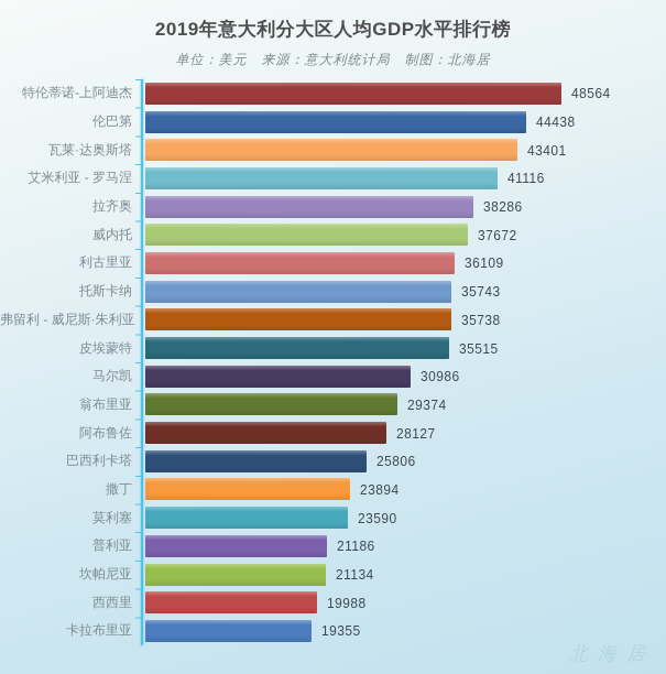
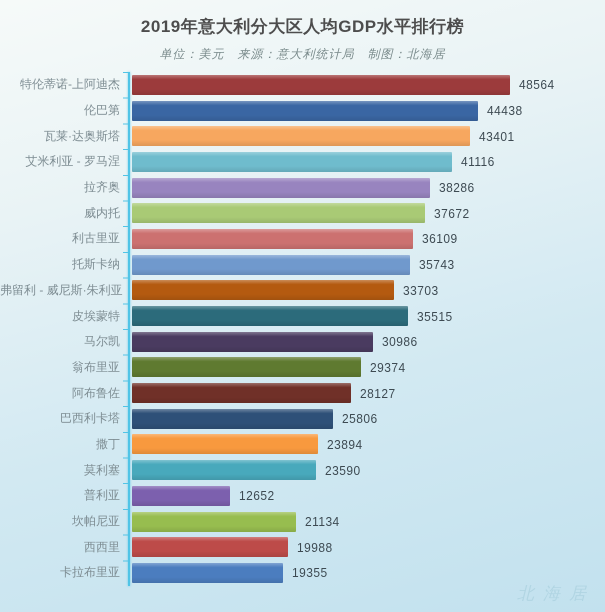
弗留利 - 威尼斯·朱利亚: 35738 -> 33703
普利亚: 21186 -> 12652
